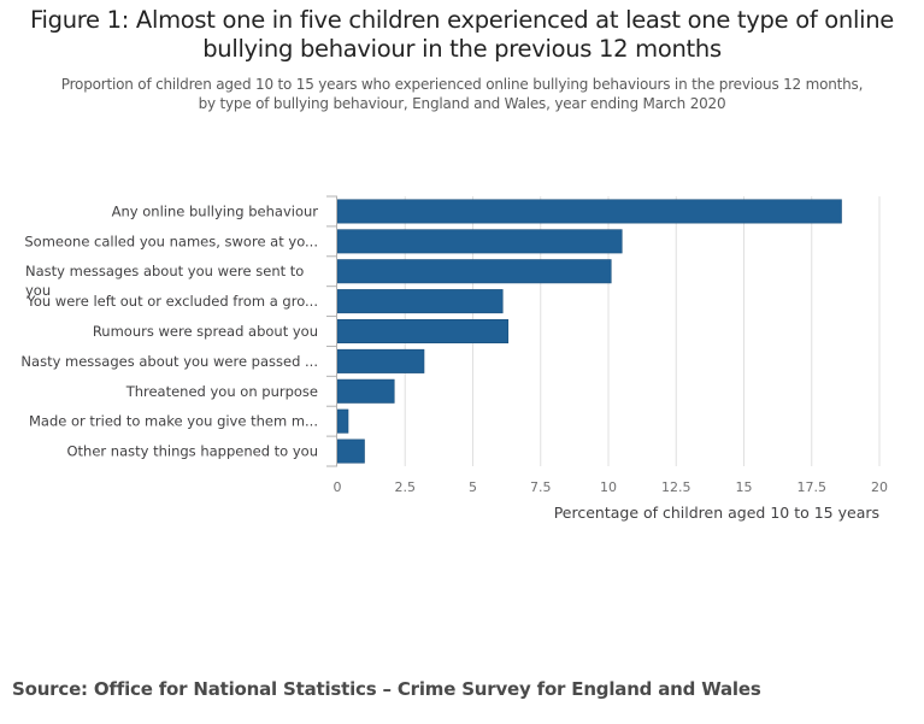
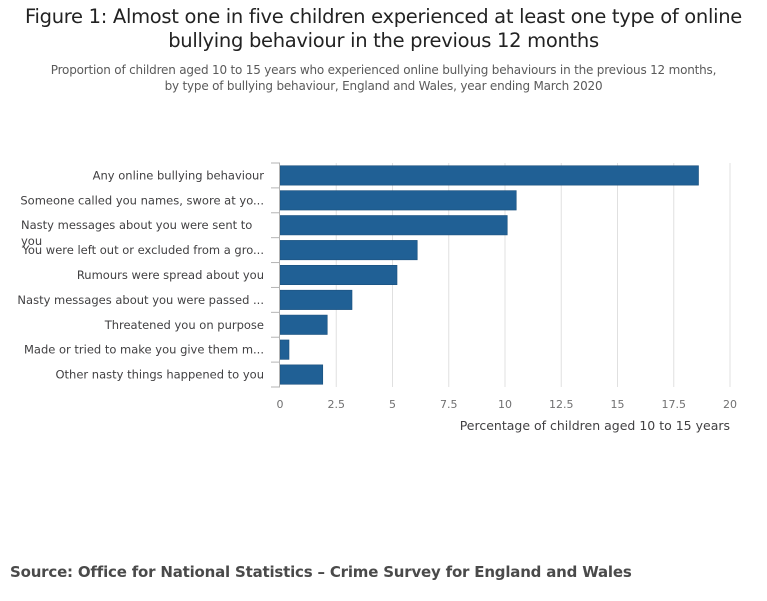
Rumours were spread about you: 6.3 -> 5.2
Other nasty things happened to you: 1.0 -> 1.9
